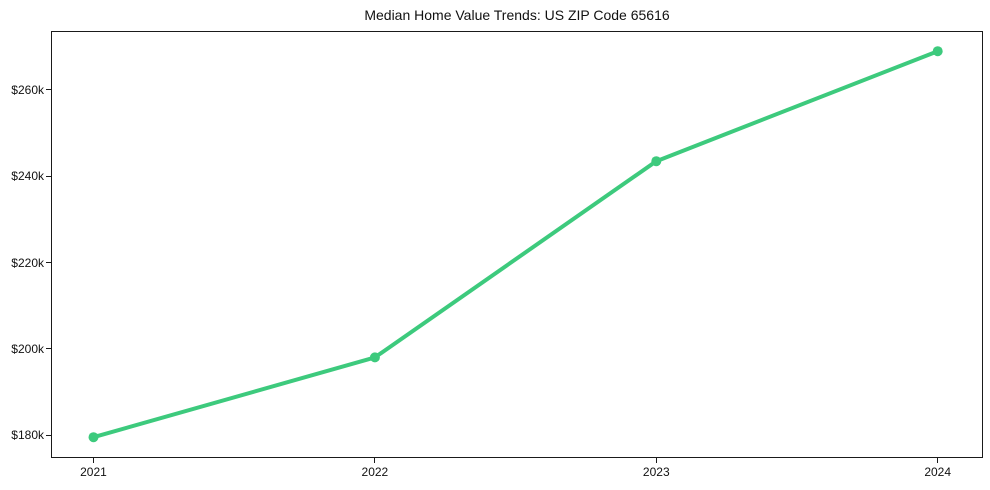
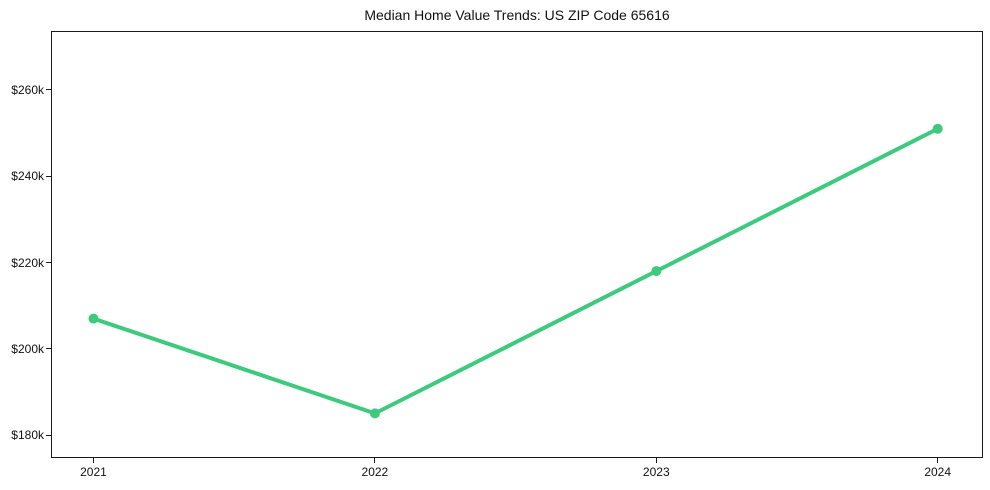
2021: $180k -> $207k
2022: $198k -> $185k
2023: $244k -> $218k
2024: $269k -> $251k
